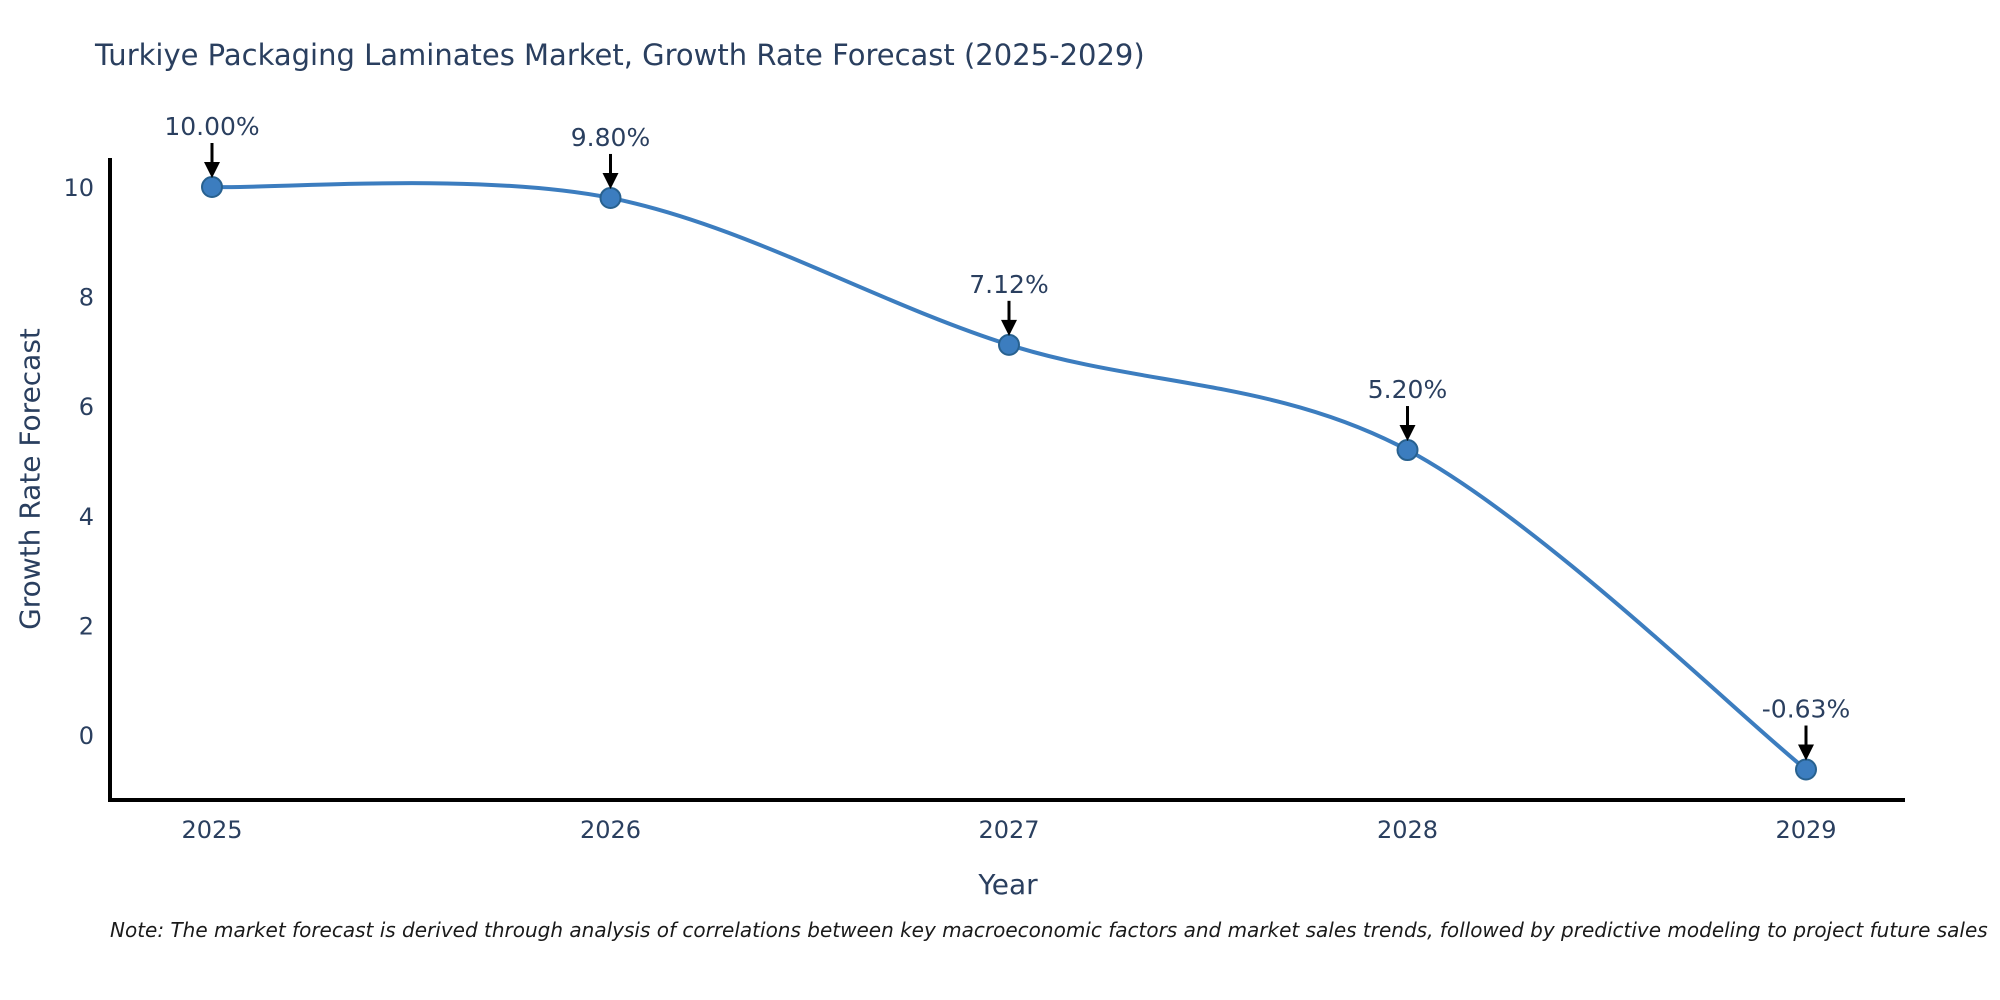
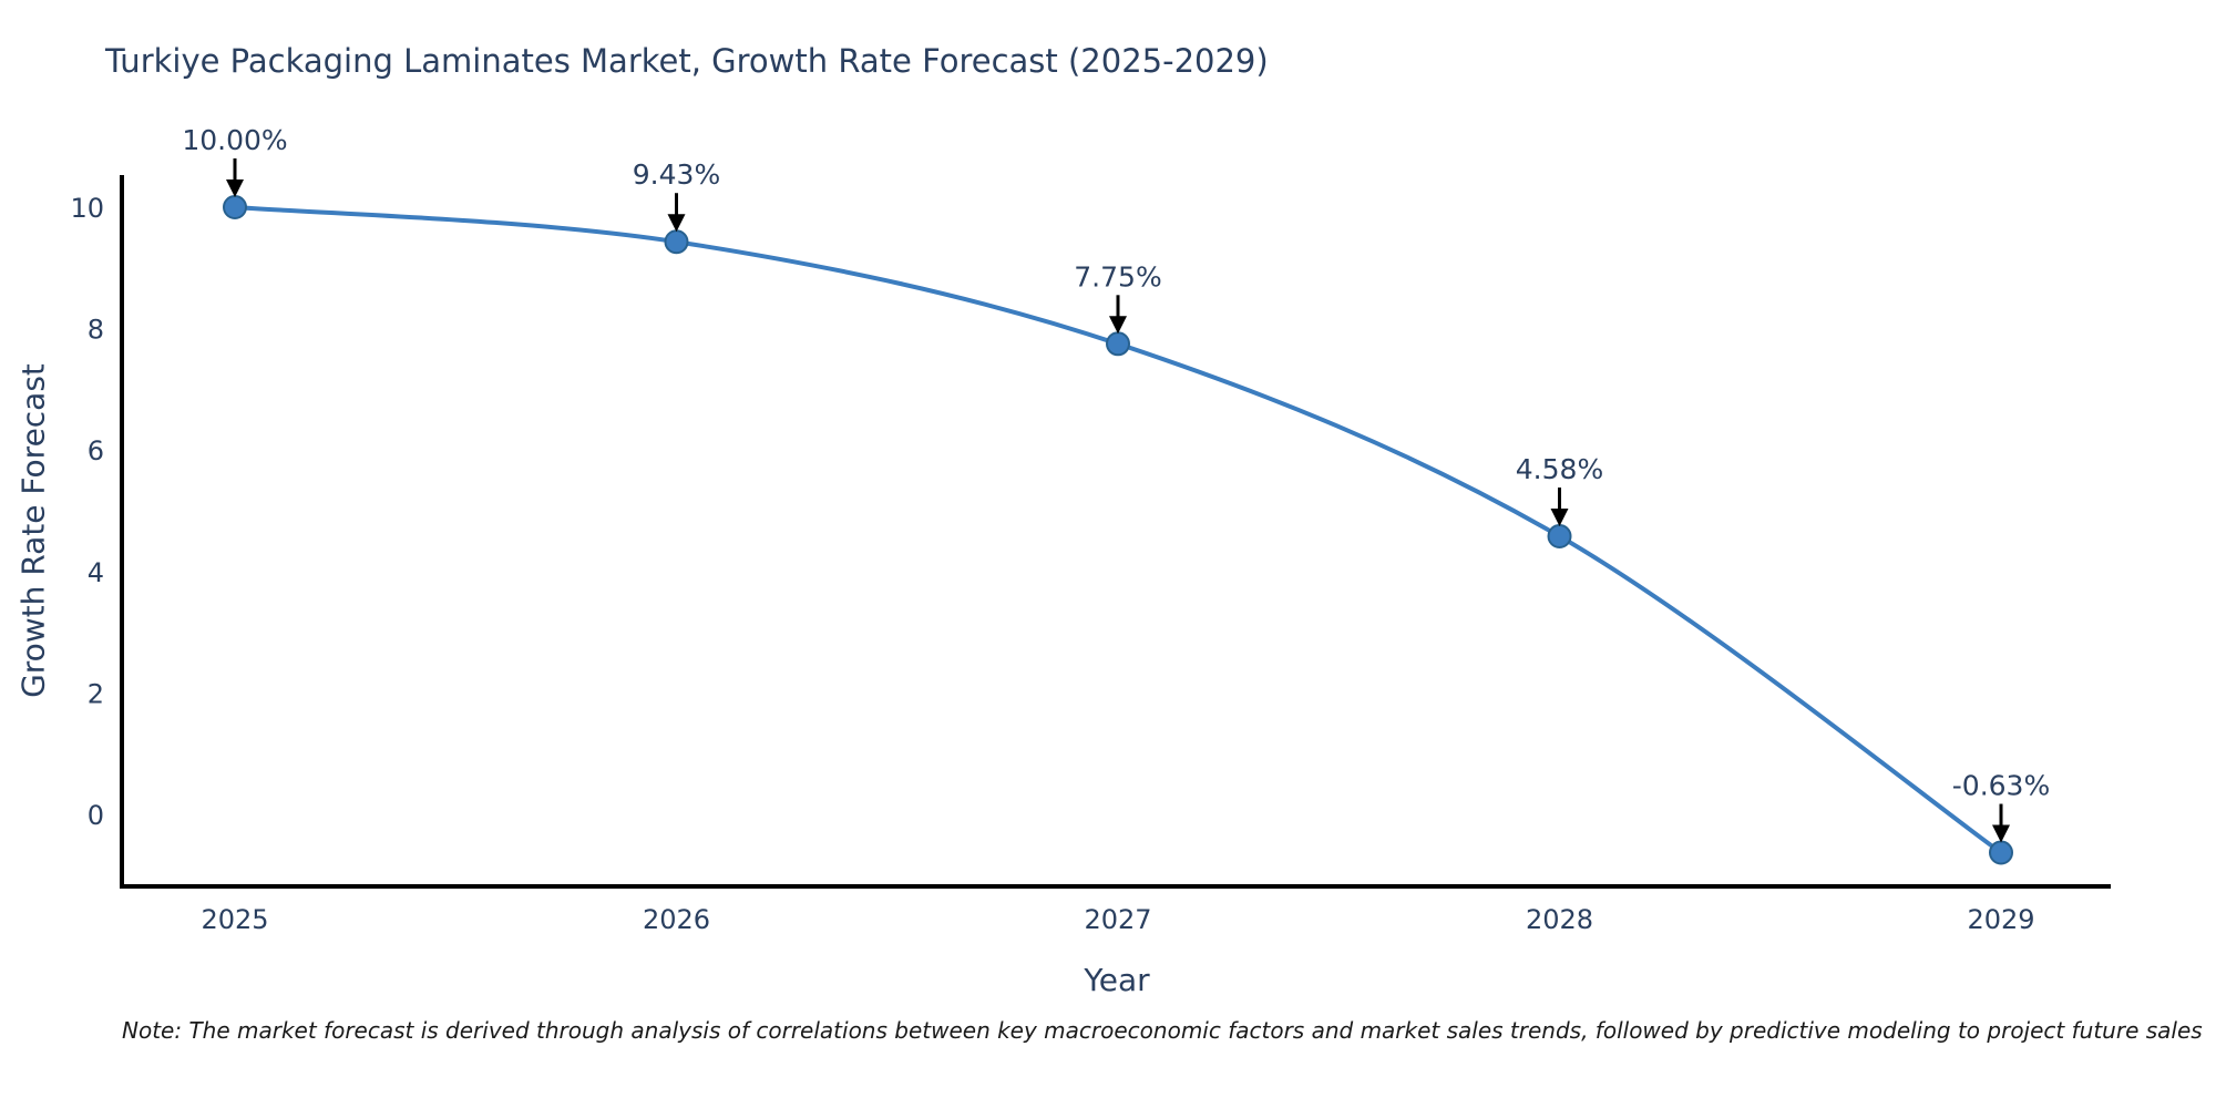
2026: 9.80% -> 9.43%
2027: 7.12% -> 7.75%
2028: 5.20% -> 4.58%
